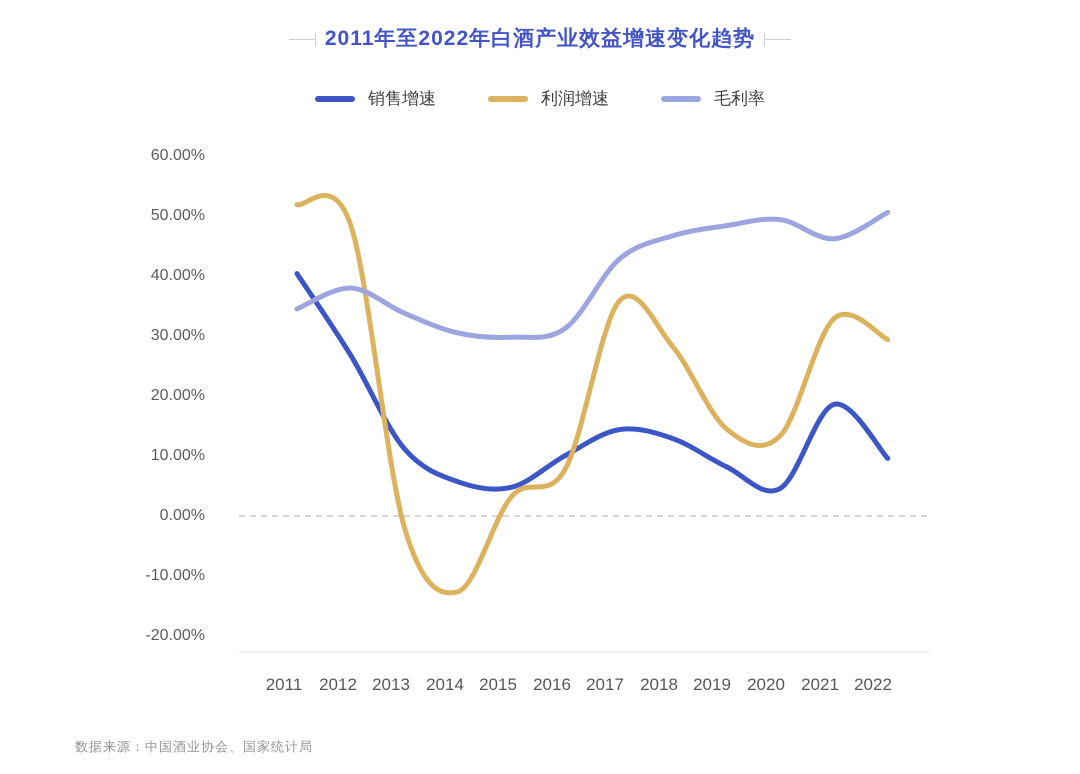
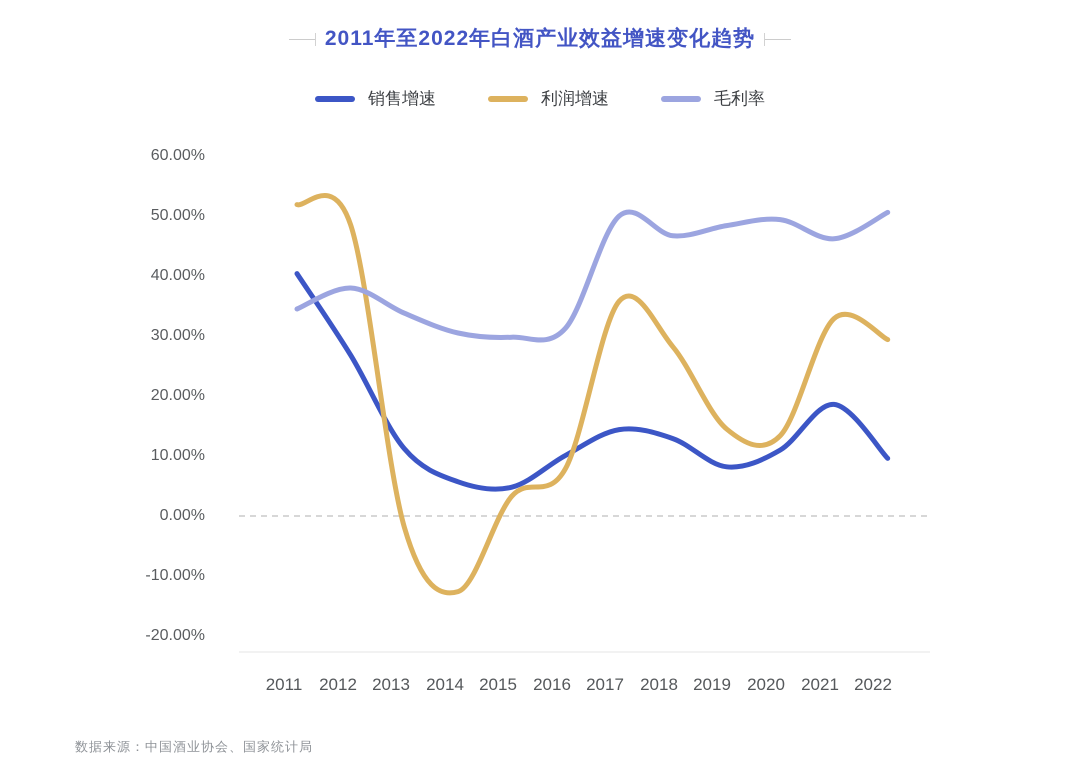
毛利率/2017: 43% -> 50%
销售增速/2020: 5% -> 11%
